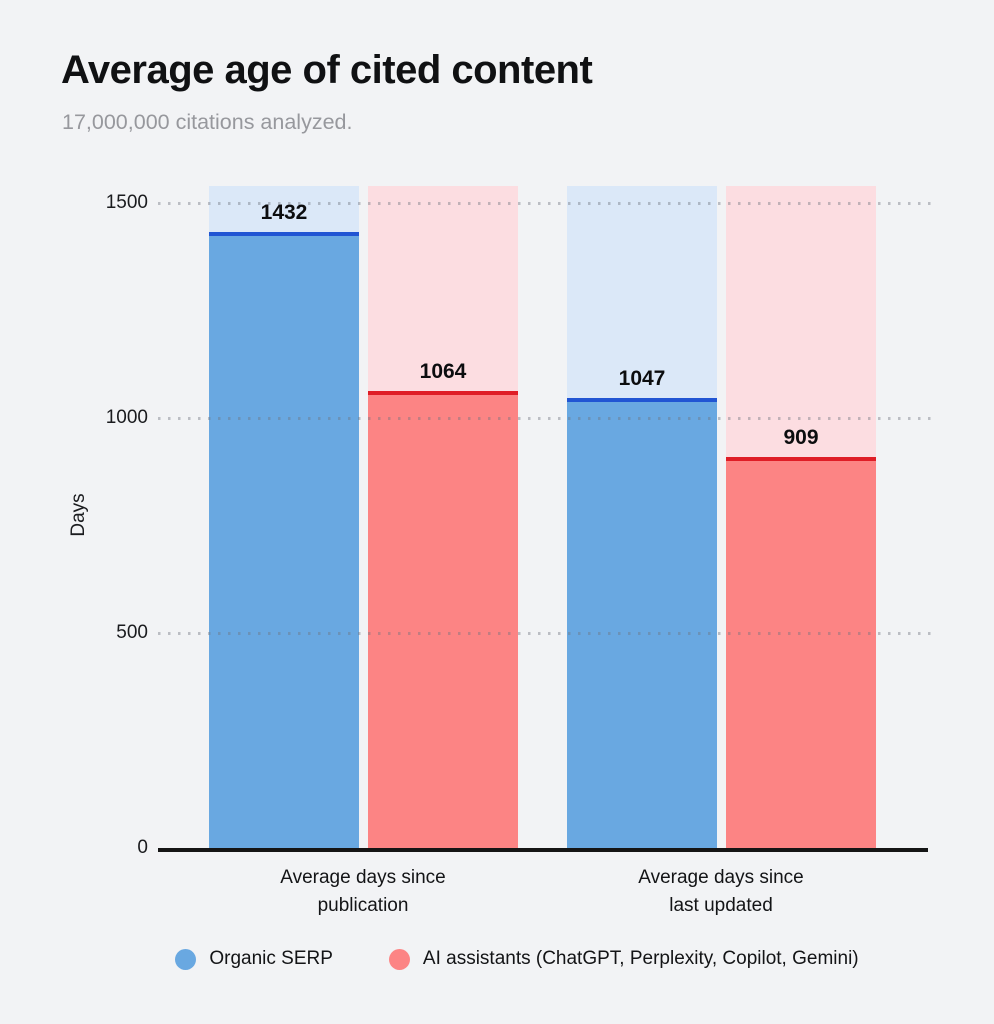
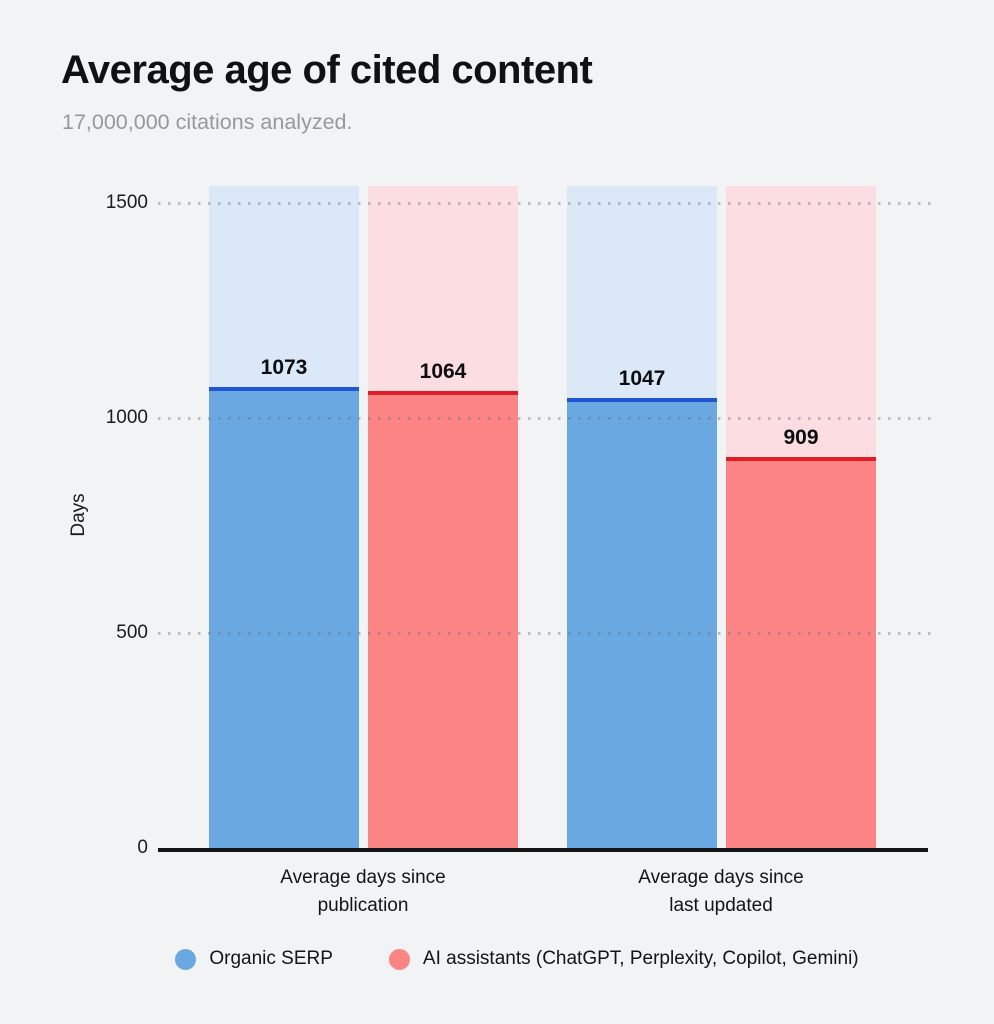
Organic SERP/Average days since publication: 1432 -> 1073
